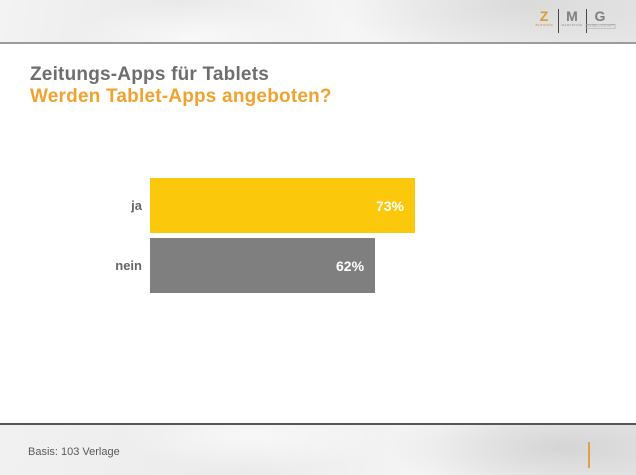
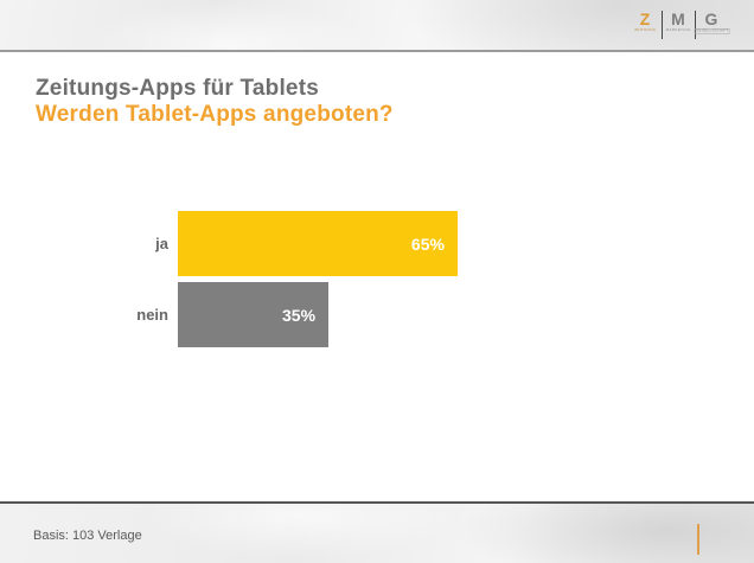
ja: 73% -> 65%
nein: 62% -> 35%
